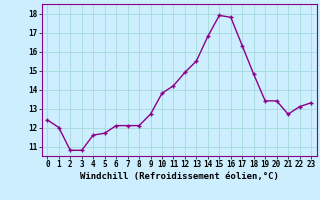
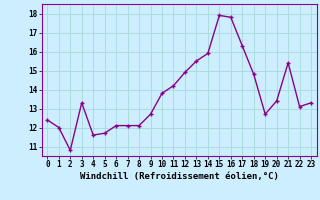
3: 10.8 -> 13.3
14: 16.8 -> 15.9
19: 13.4 -> 12.7
21: 12.7 -> 15.4
